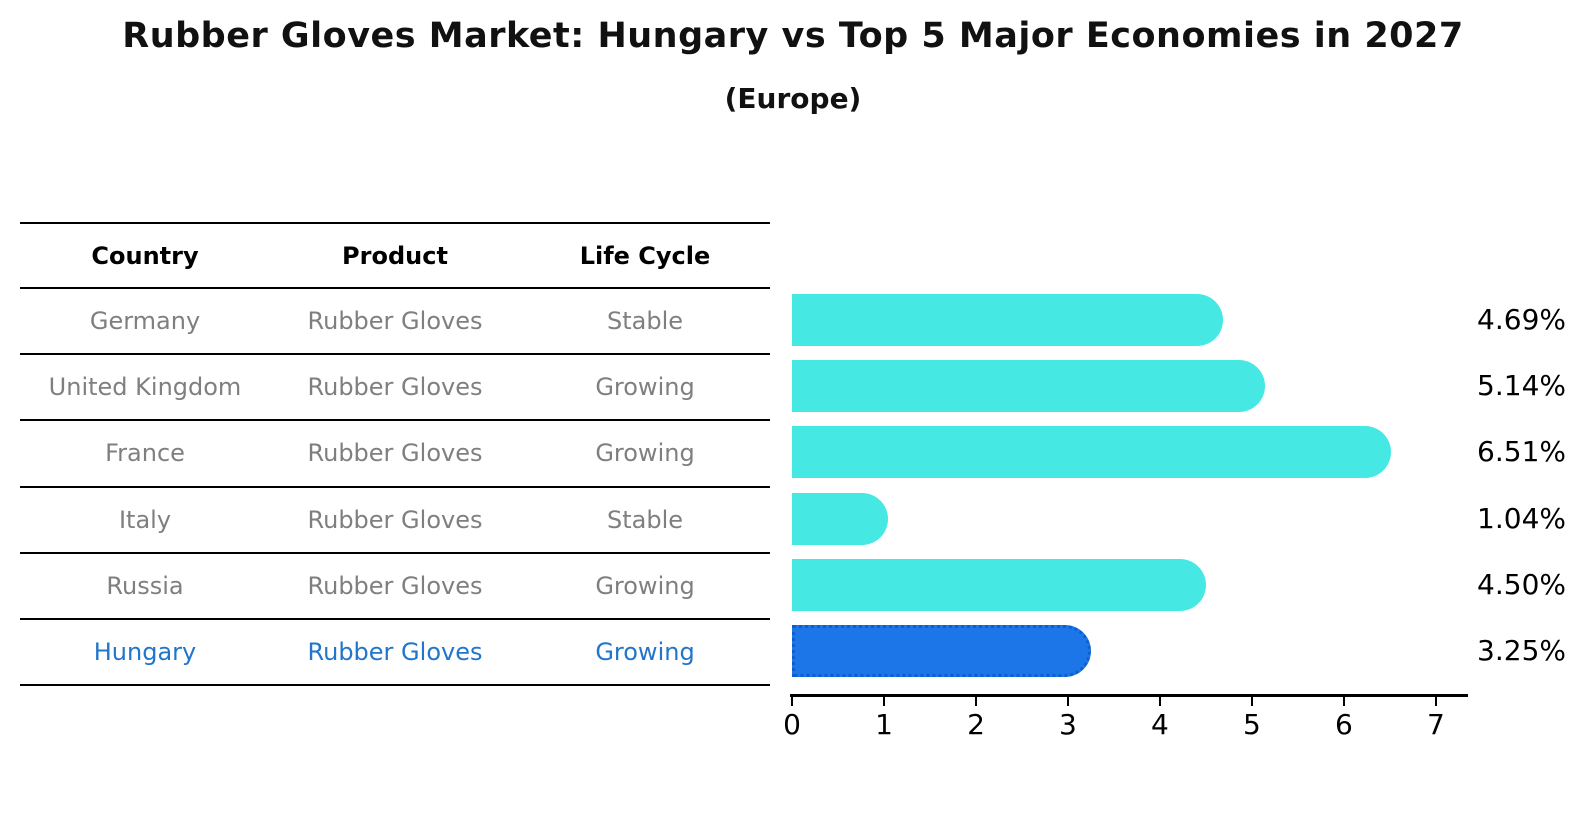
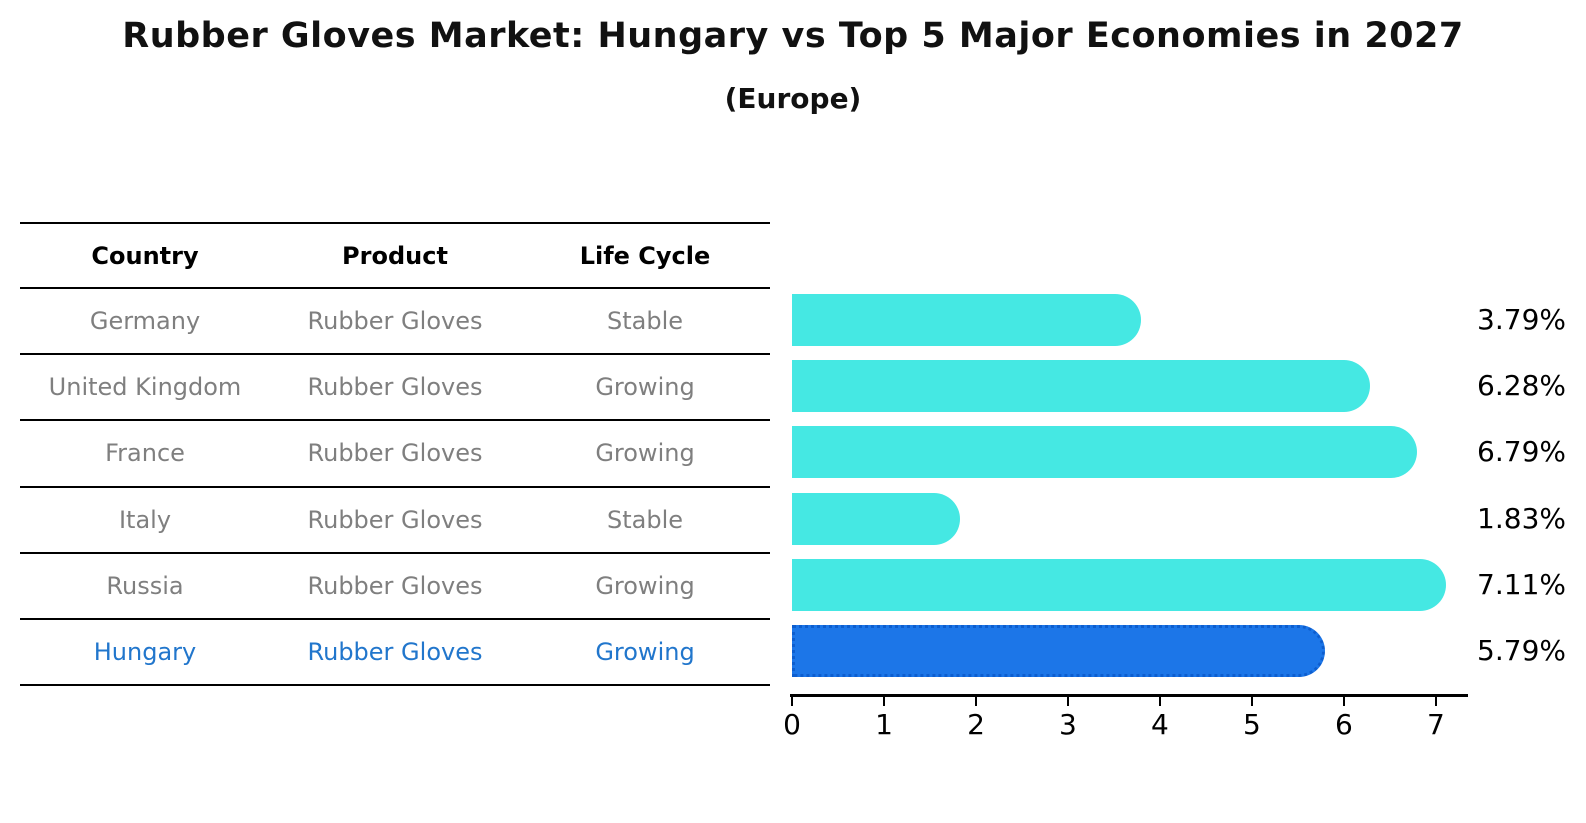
Germany: 4.69% -> 3.79%
United Kingdom: 5.14% -> 6.28%
France: 6.51% -> 6.79%
Italy: 1.04% -> 1.83%
Russia: 4.50% -> 7.11%
Hungary: 3.25% -> 5.79%
